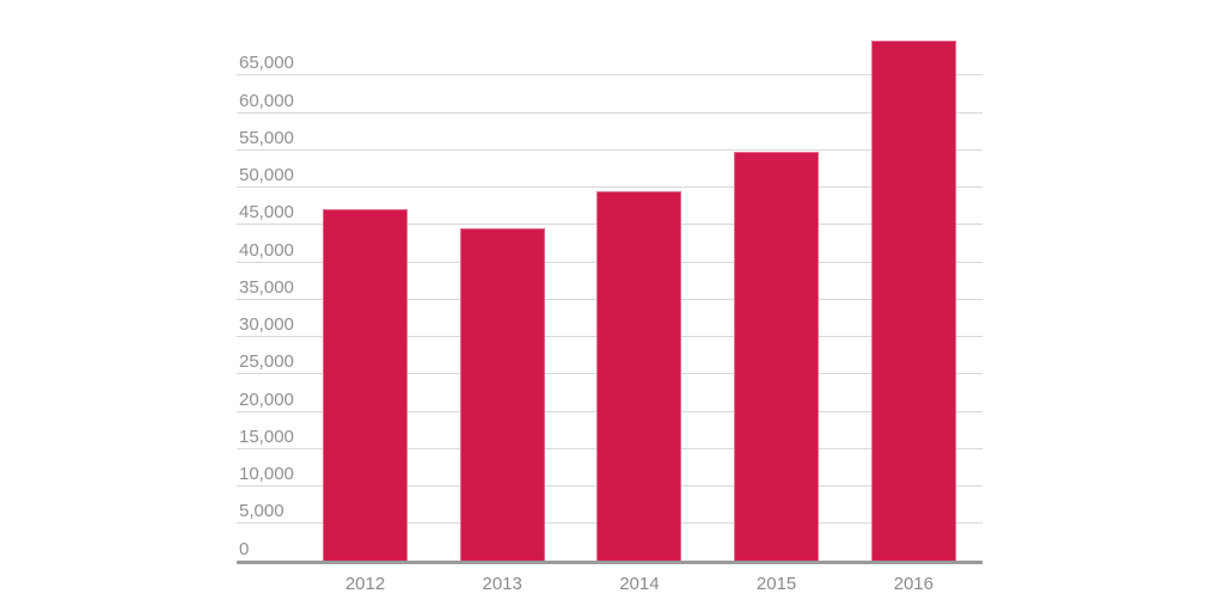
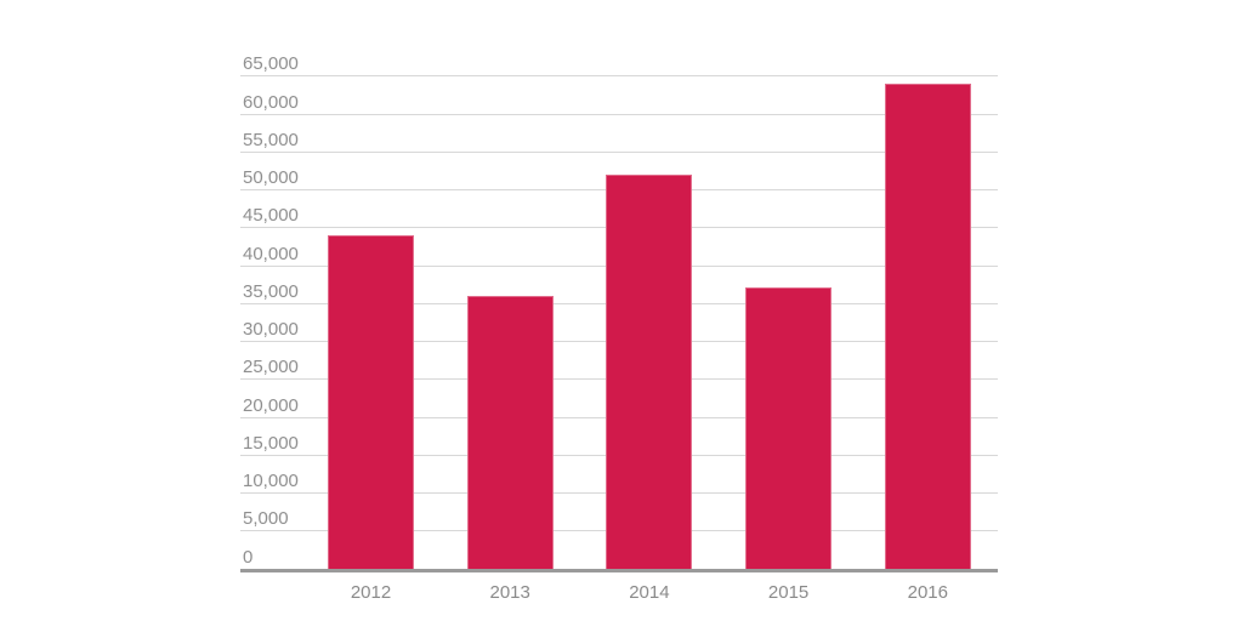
2012: 47000 -> 44000
2013: 44000 -> 36000
2014: 49000 -> 52000
2015: 55000 -> 37000
2016: 70000 -> 64000
